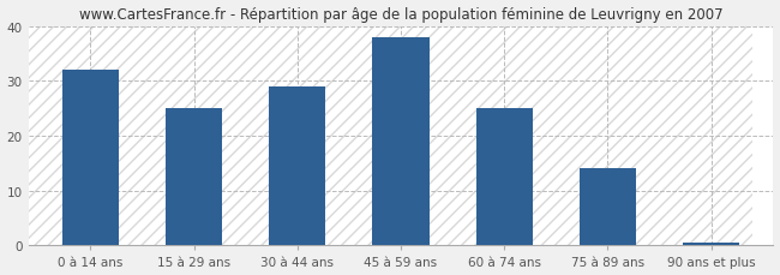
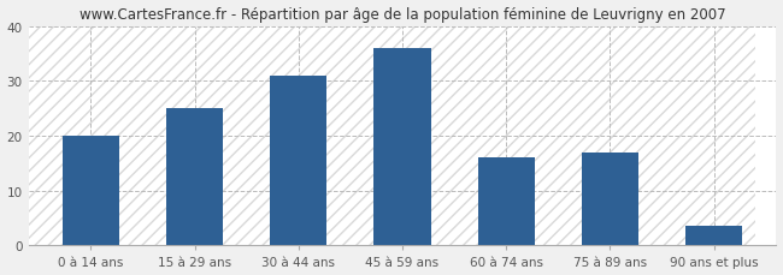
0 à 14 ans: 32.0 -> 20.0
30 à 44 ans: 29.0 -> 31.0
45 à 59 ans: 38.0 -> 36.0
60 à 74 ans: 25.0 -> 16.0
75 à 89 ans: 14.0 -> 17.0
90 ans et plus: 0.5 -> 3.5
